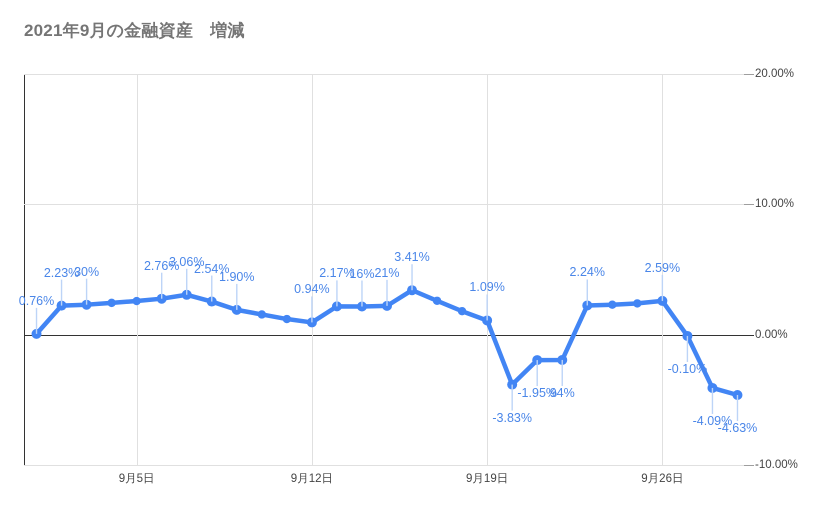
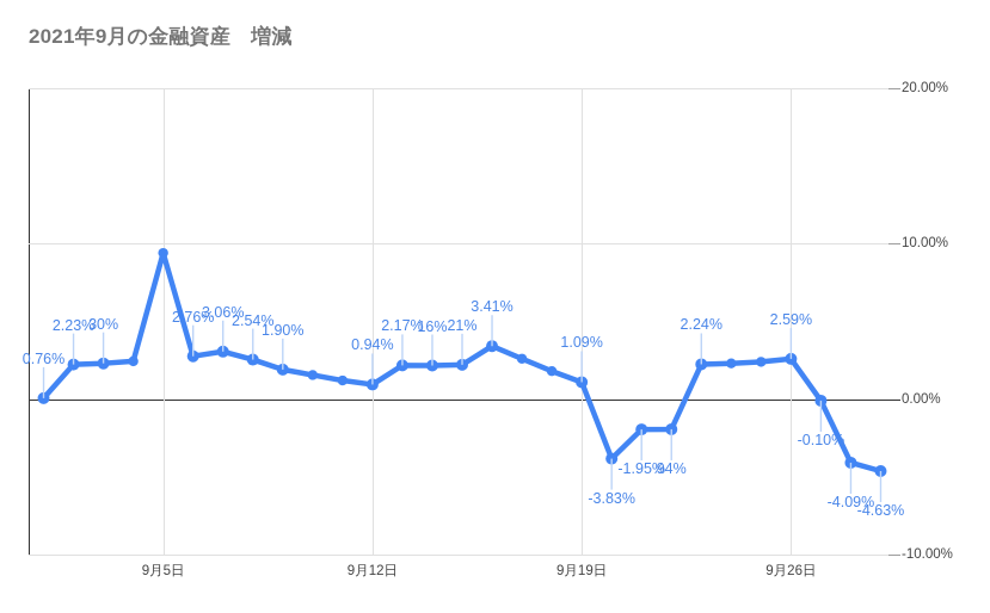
9月5日: 2.6% -> 9.4%
